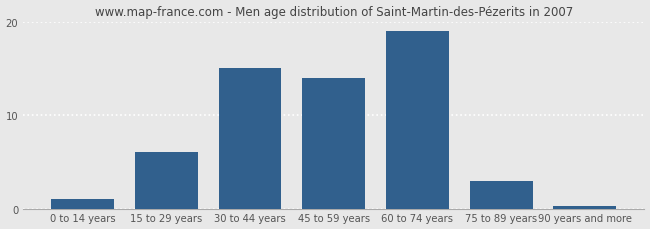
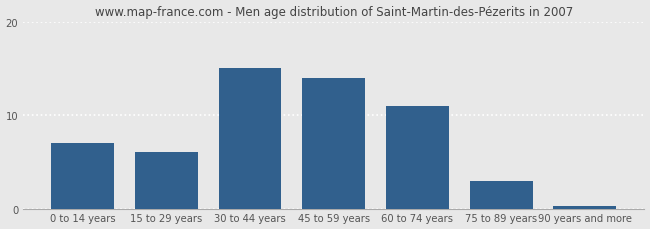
0 to 14 years: 1.0 -> 7.0
60 to 74 years: 19.0 -> 11.0
